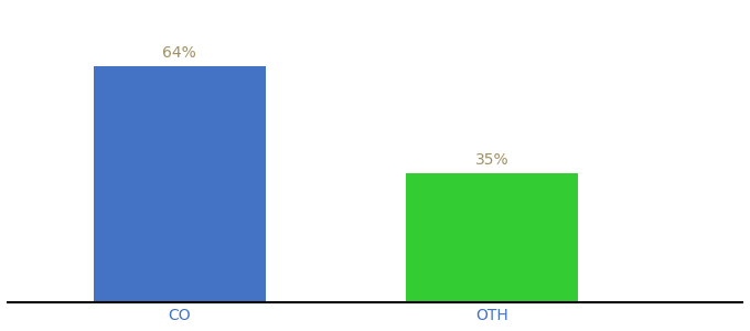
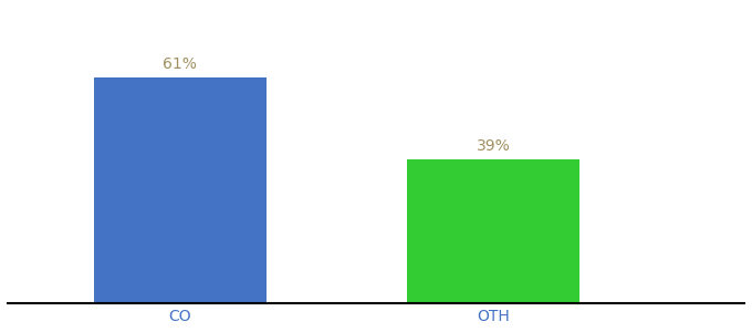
CO: 64% -> 61%
OTH: 35% -> 39%
